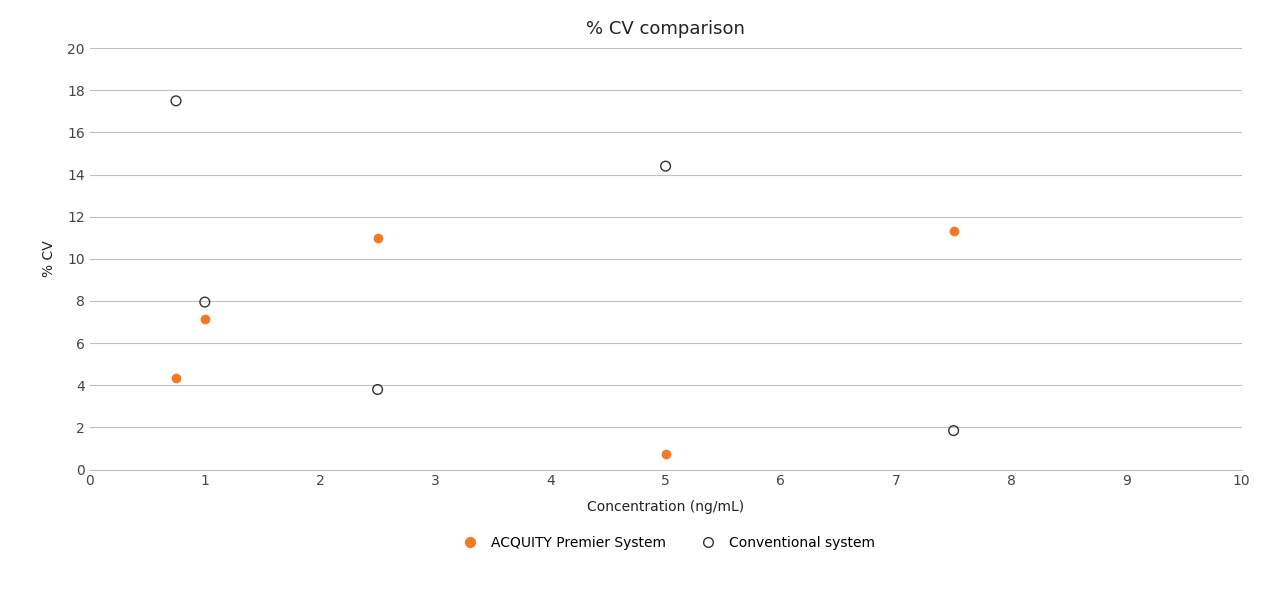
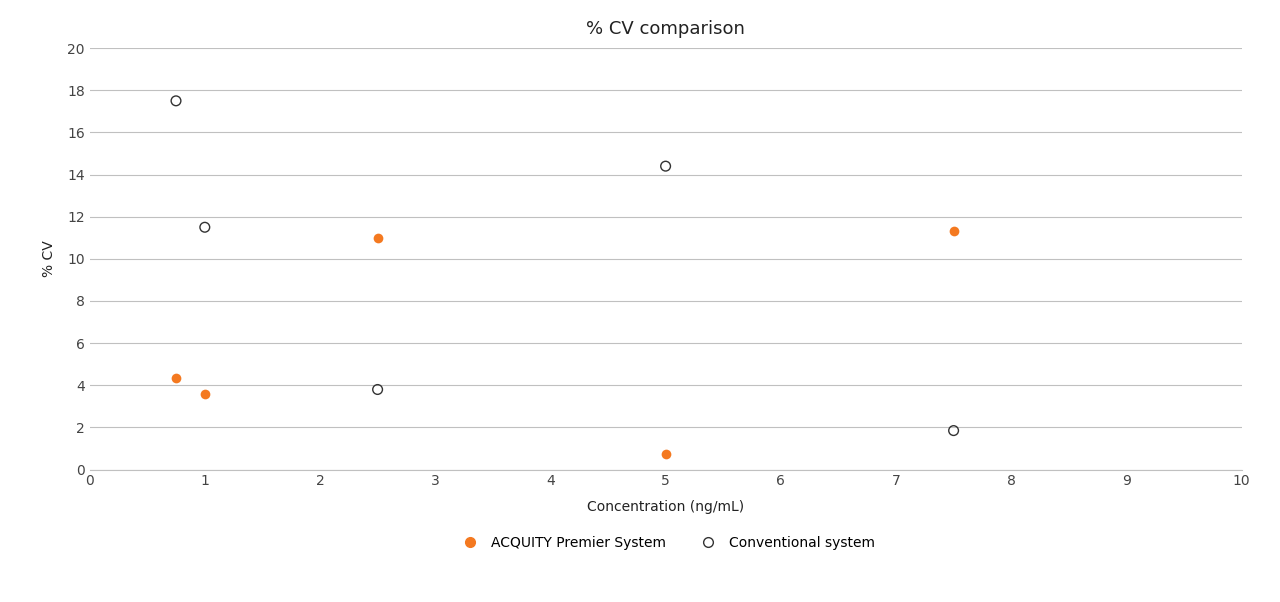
ACQUITY Premier System/1: 7.15 -> 3.60
Conventional system/1: 7.95 -> 11.50
